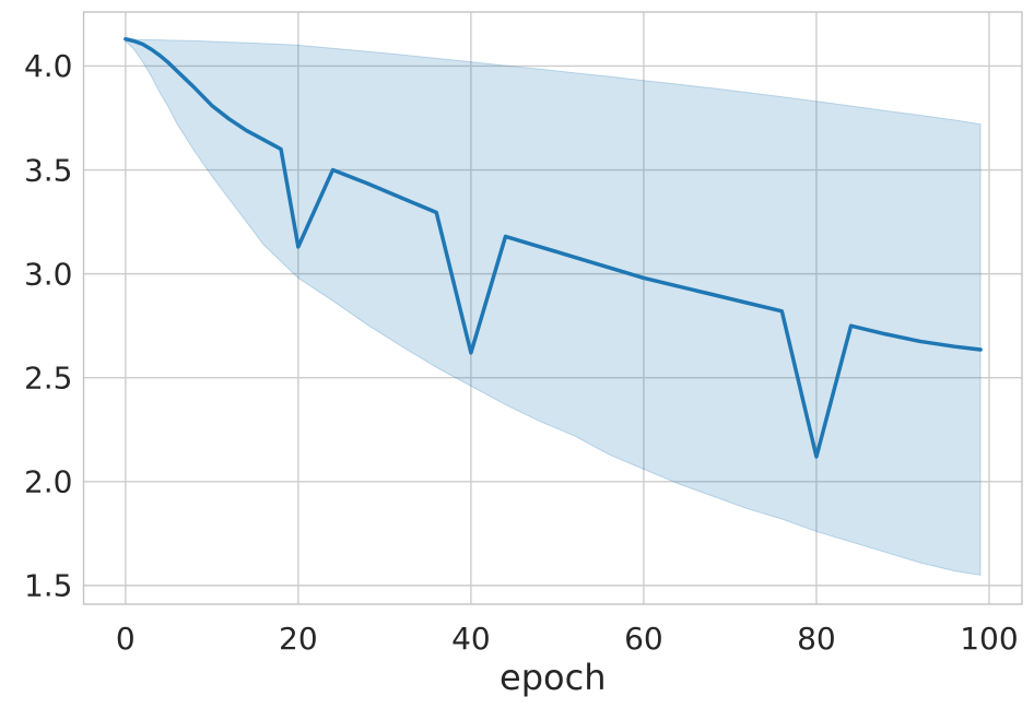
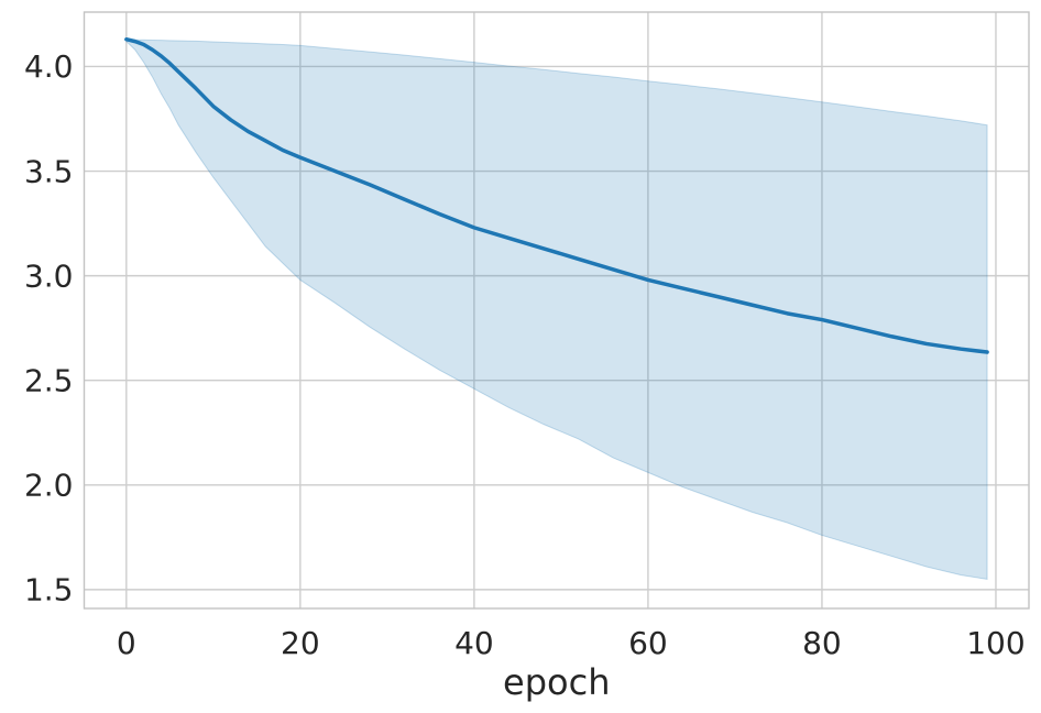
20: 3.13 -> 3.56
40: 2.62 -> 3.23
80: 2.12 -> 2.79
